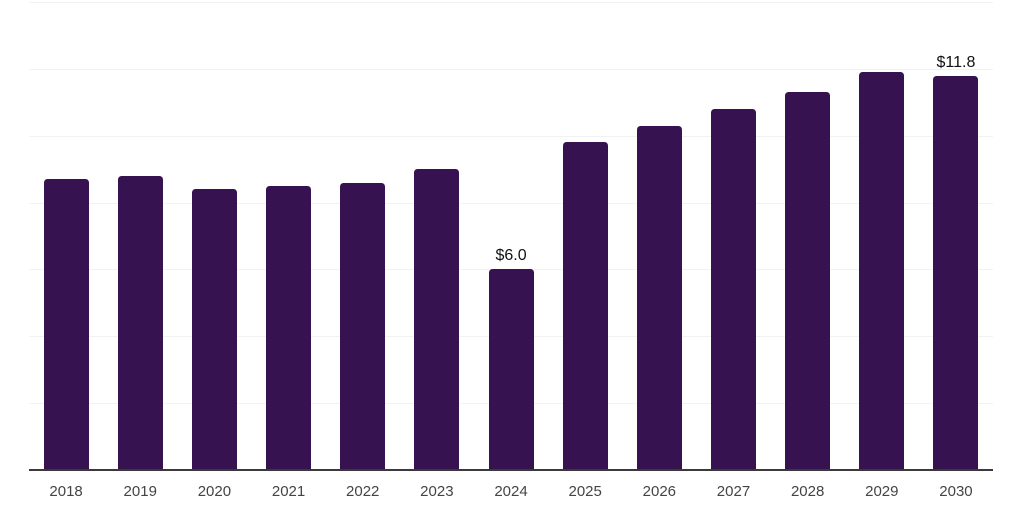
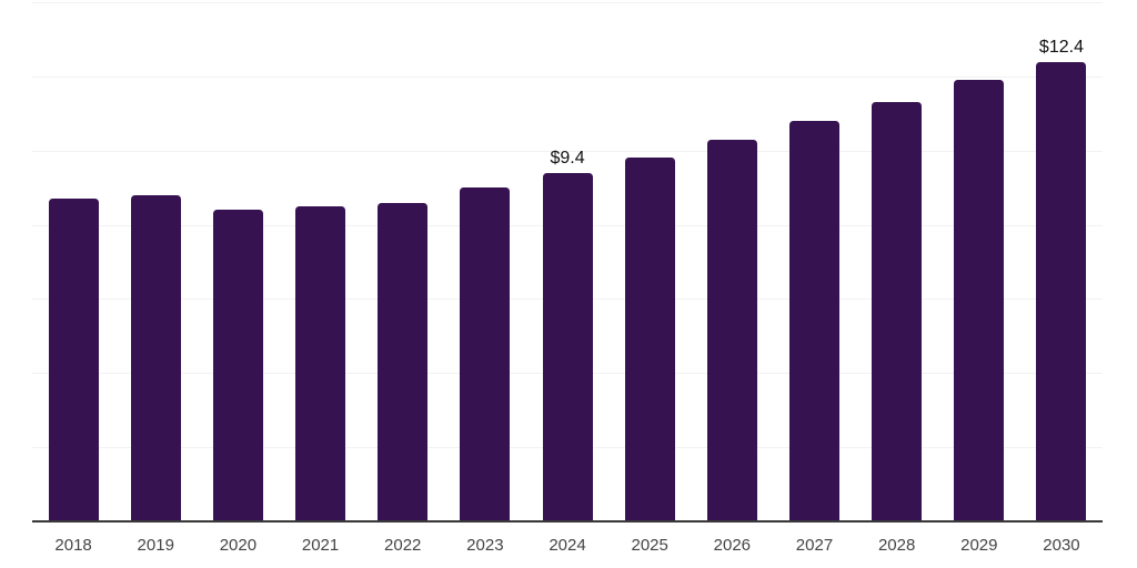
2024: $6.0 -> $9.4
2030: $11.8 -> $12.4
